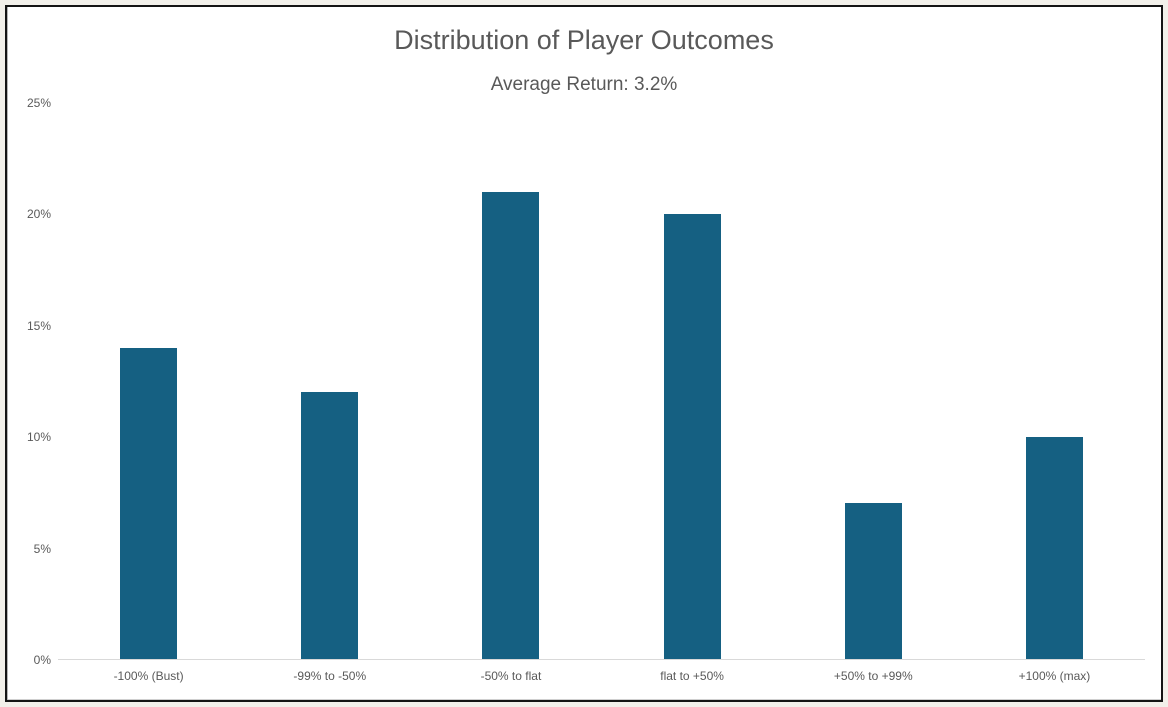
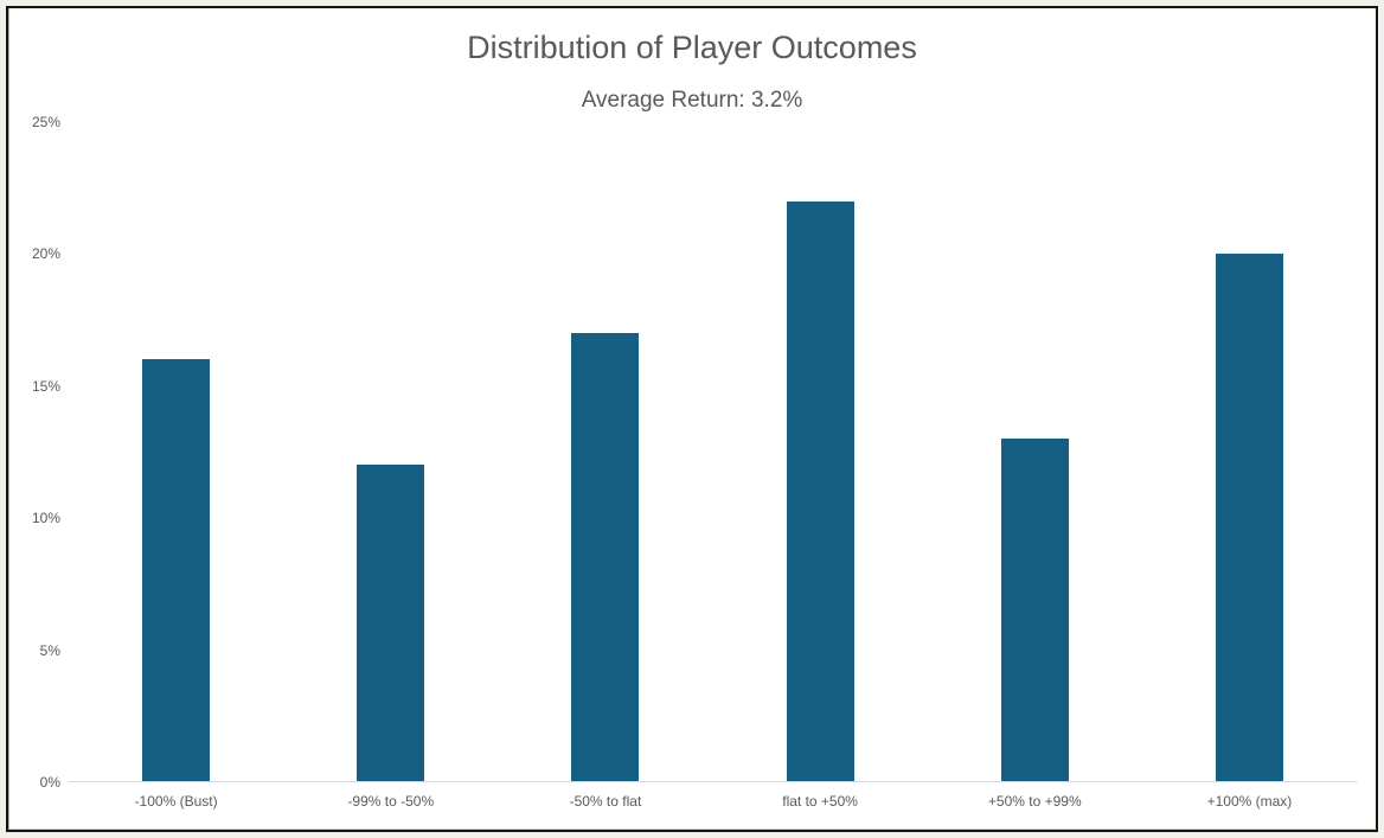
-100% (Bust): 14% -> 16%
-50% to flat: 21% -> 17%
flat to +50%: 20% -> 22%
+50% to +99%: 7% -> 13%
+100% (max): 10% -> 20%
